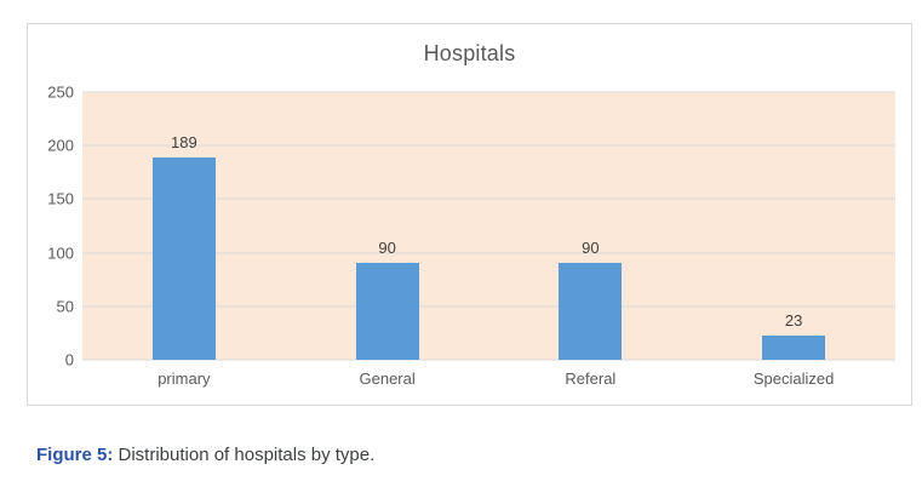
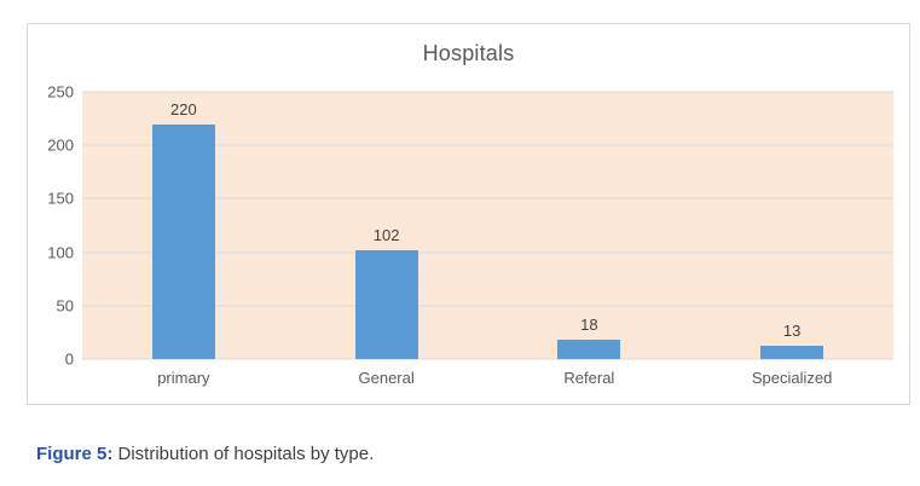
primary: 189 -> 220
General: 90 -> 102
Referal: 90 -> 18
Specialized: 23 -> 13
